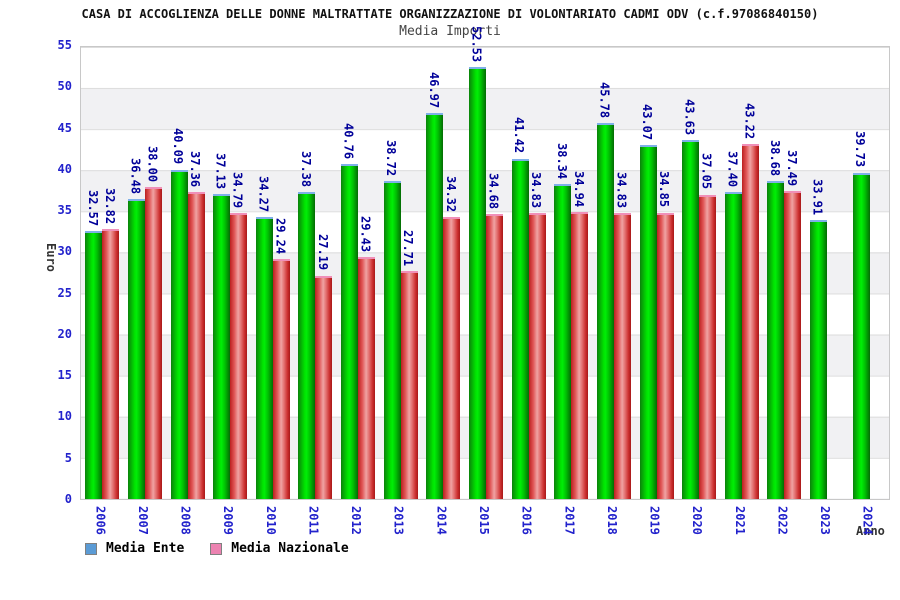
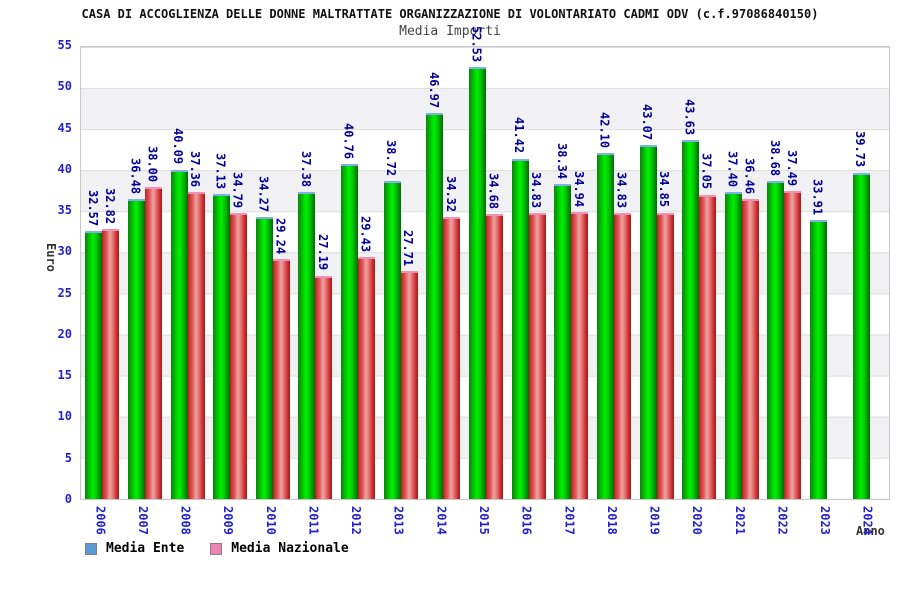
Media Ente/2018: 45.78 -> 42.10
Media Nazionale/2021: 43.22 -> 36.46
